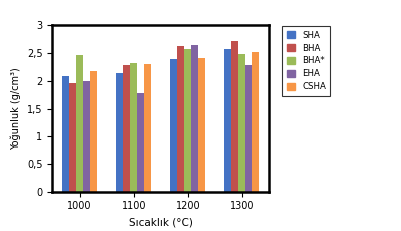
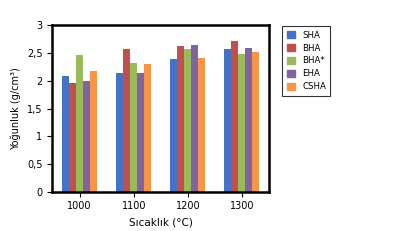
BHA/1100: 2,28 -> 2,58
EHA/1100: 1,78 -> 2,15
EHA/1300: 2,28 -> 2,60
